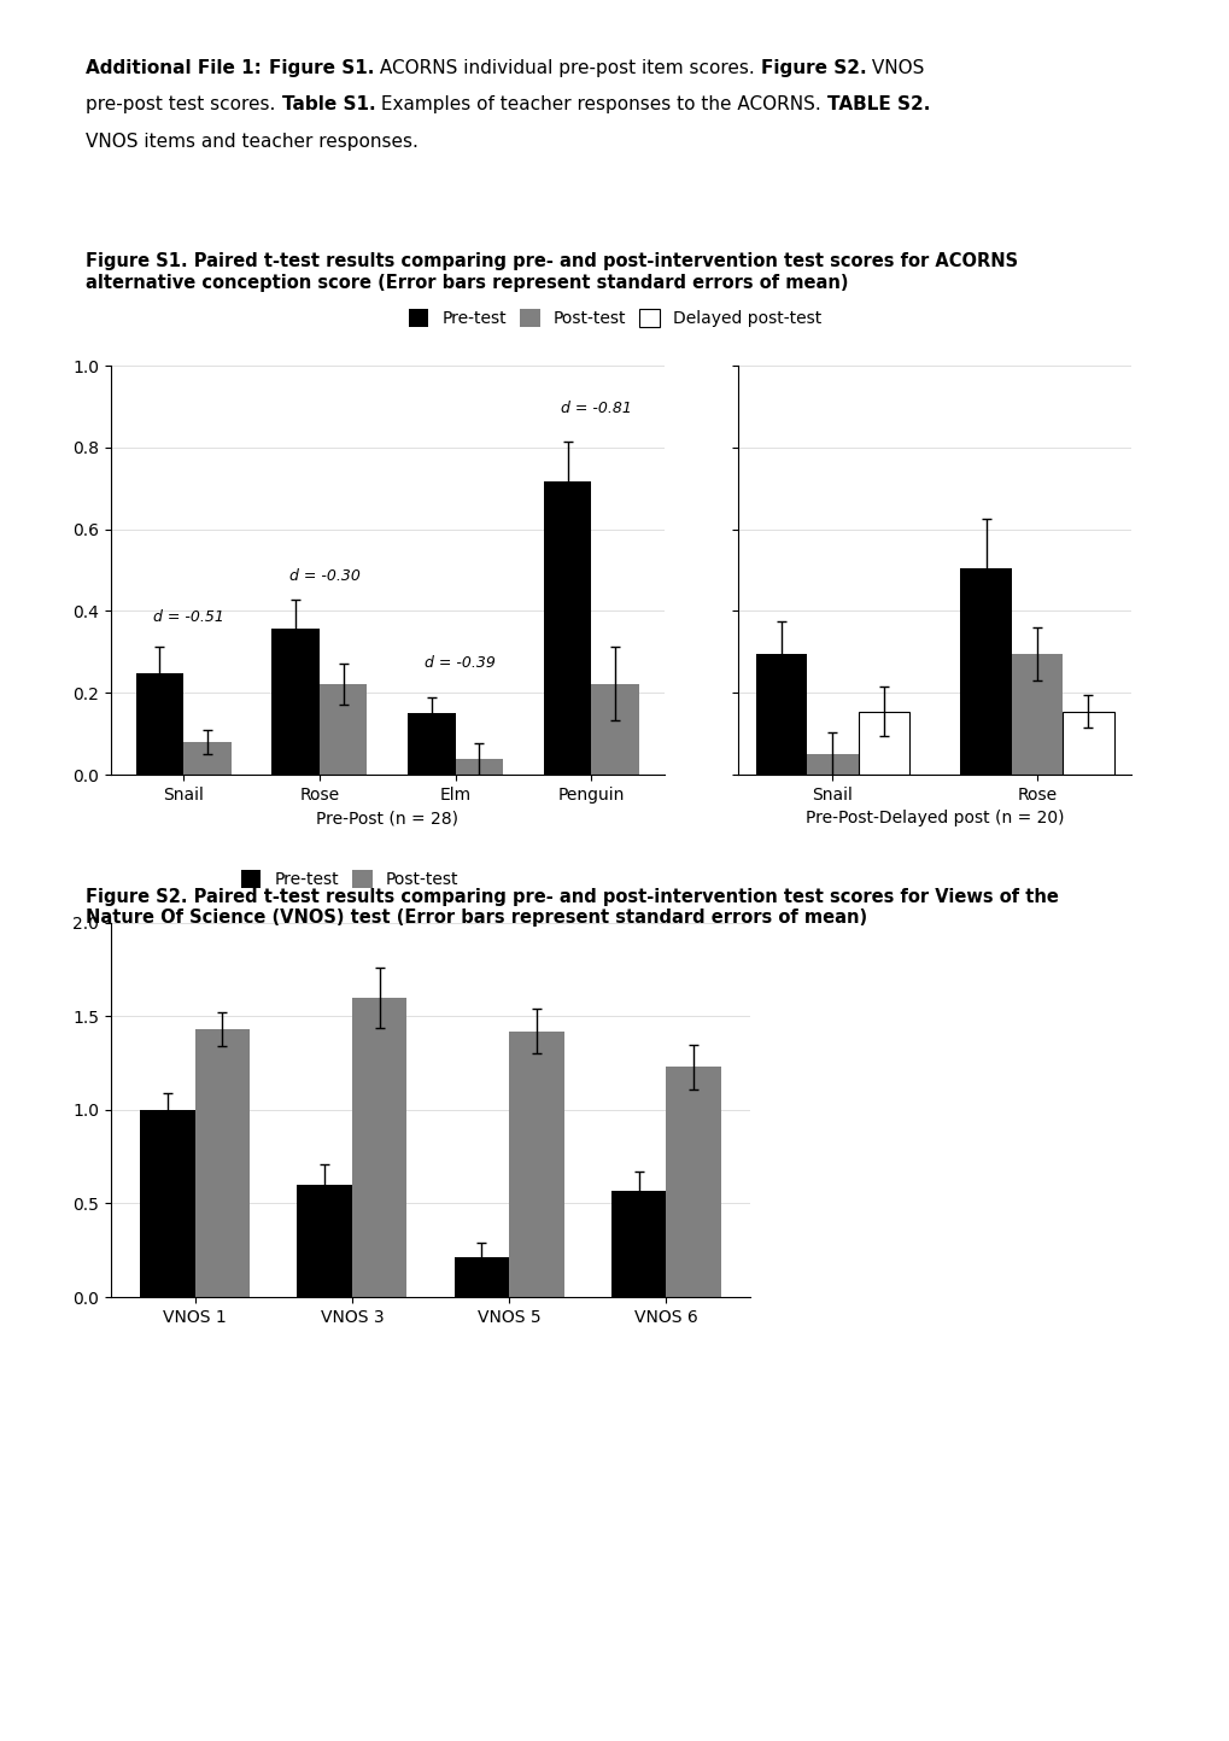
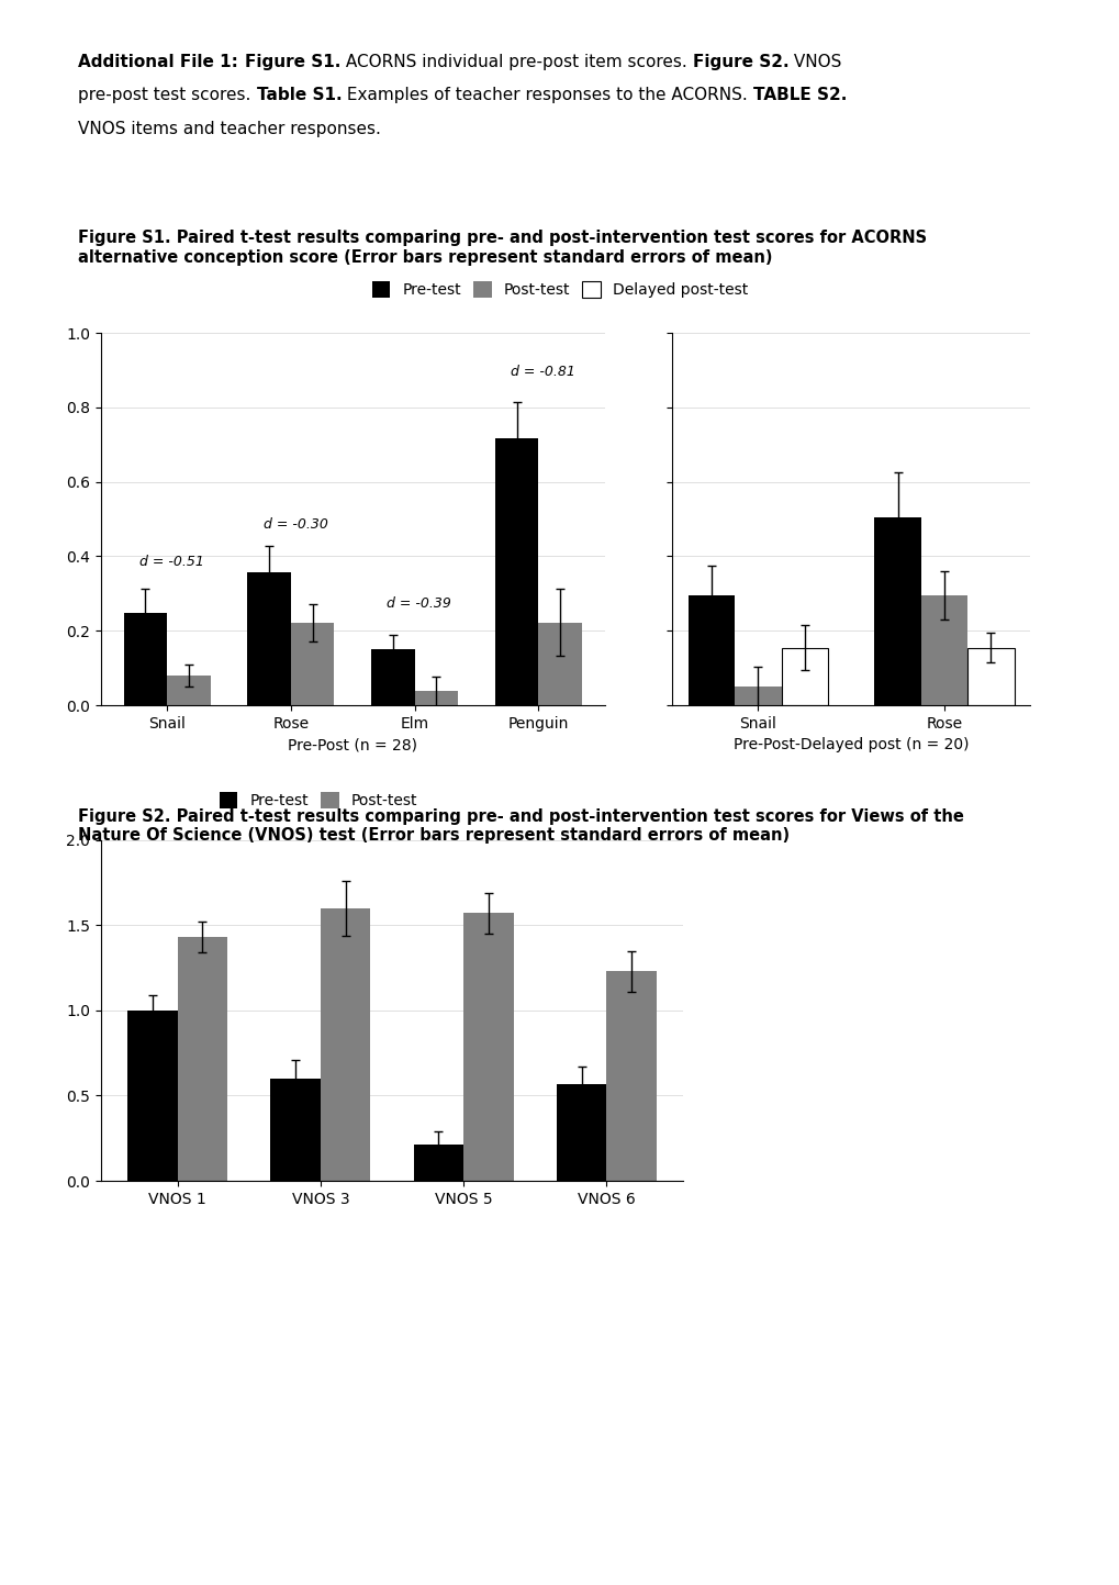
Post-test/VNOS 5: 1.42 -> 1.57
